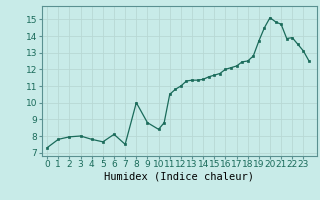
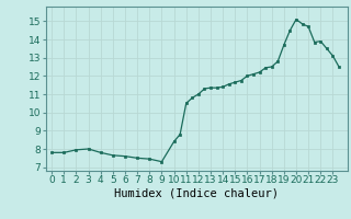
0: 7.3 -> 7.8
6: 8.1 -> 7.6
8: 10.0 -> 7.5
9: 8.8 -> 7.3
